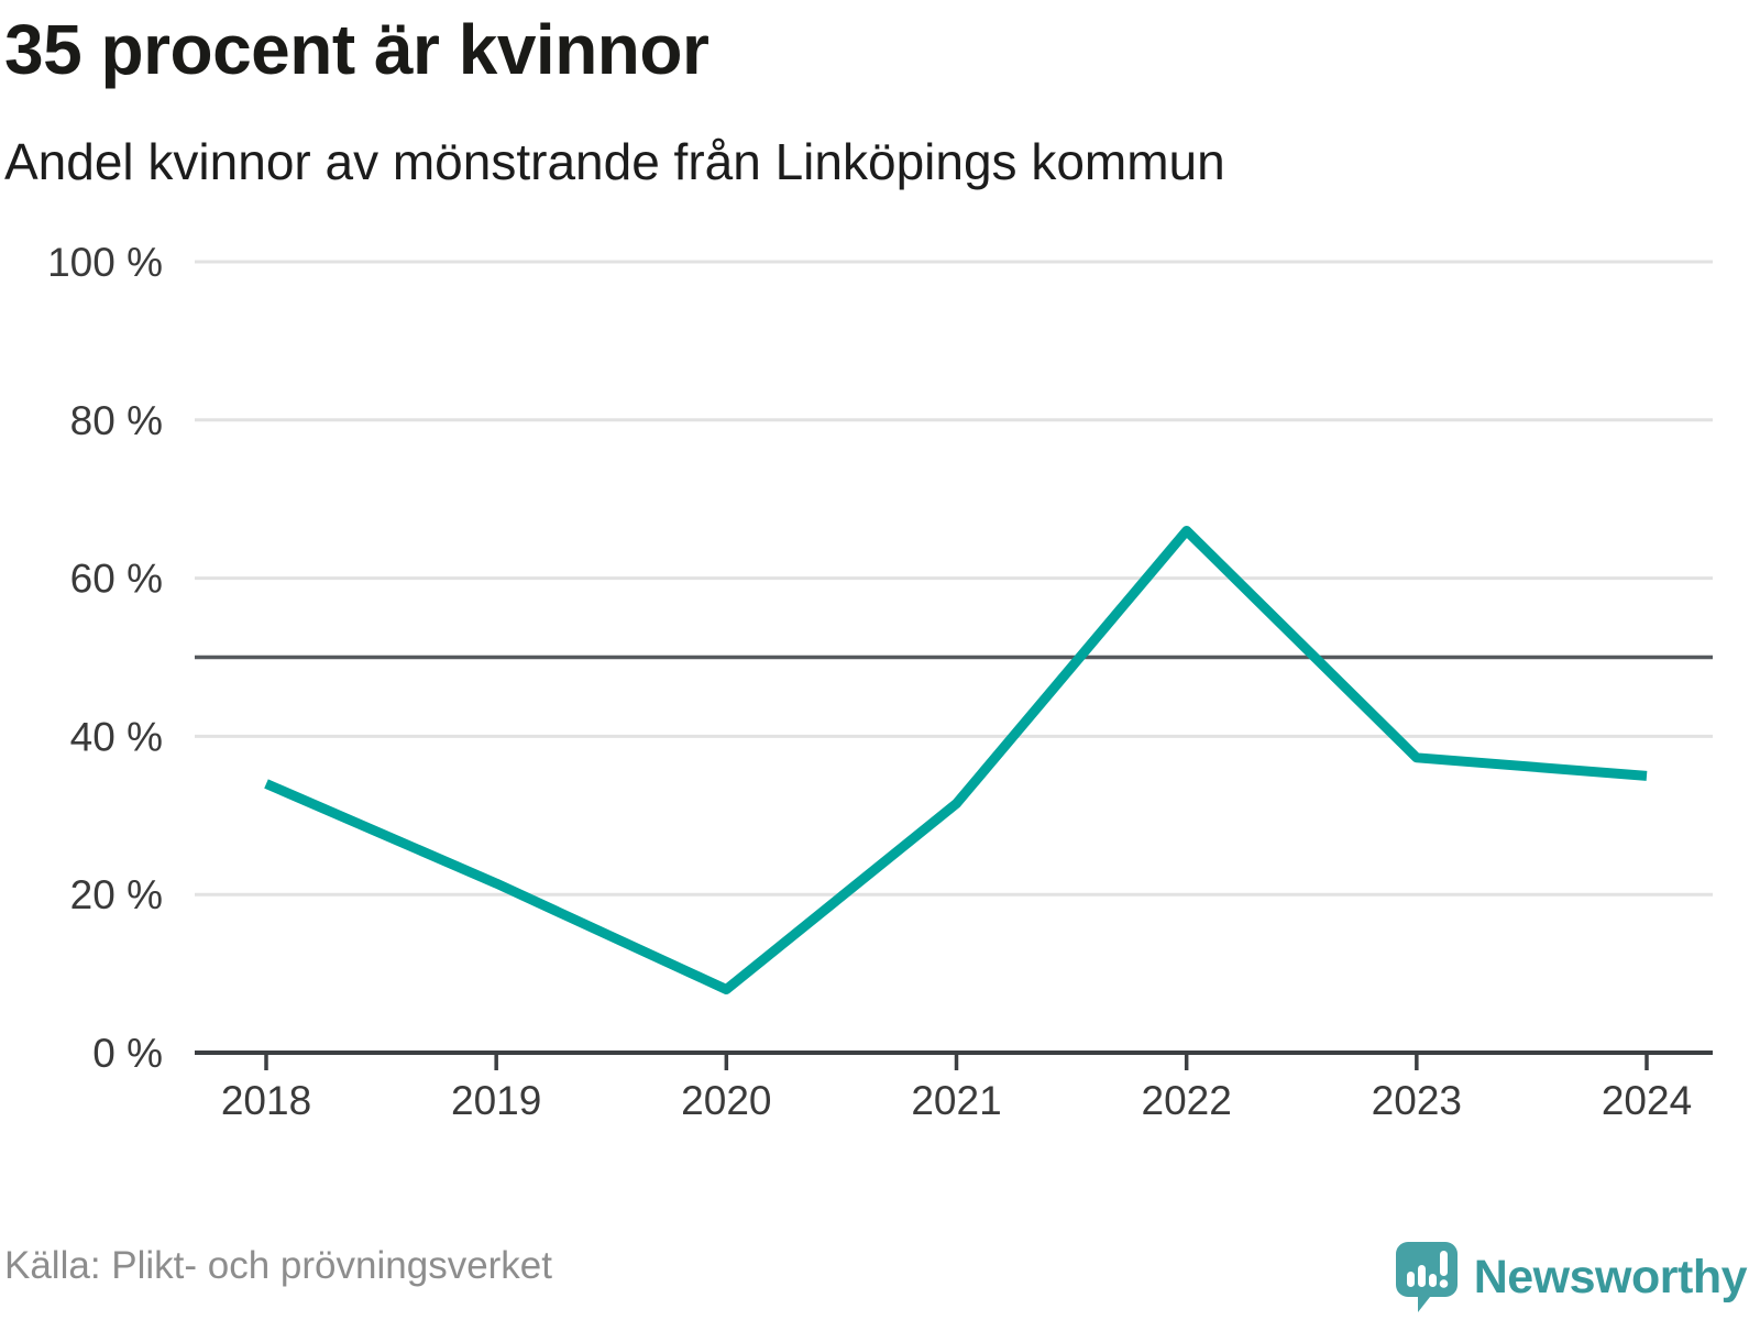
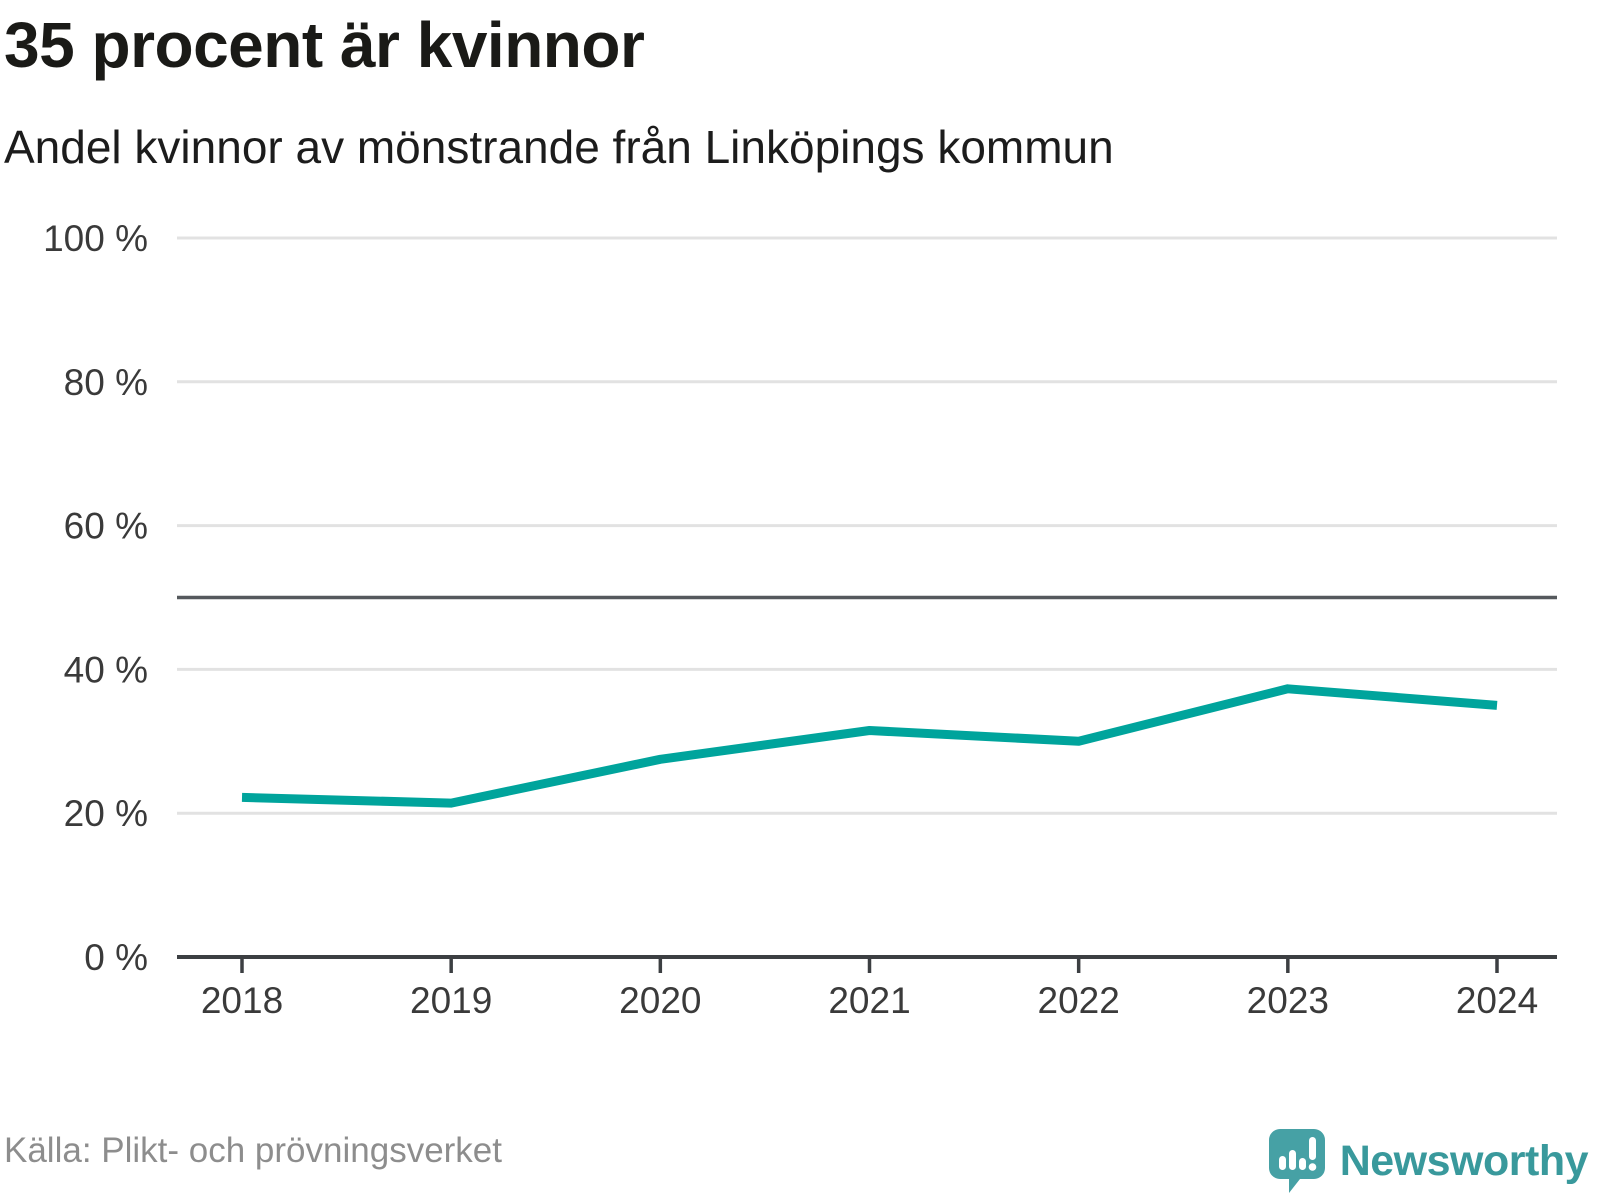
2018: 34% -> 22%
2020: 8% -> 28%
2022: 66% -> 30%
